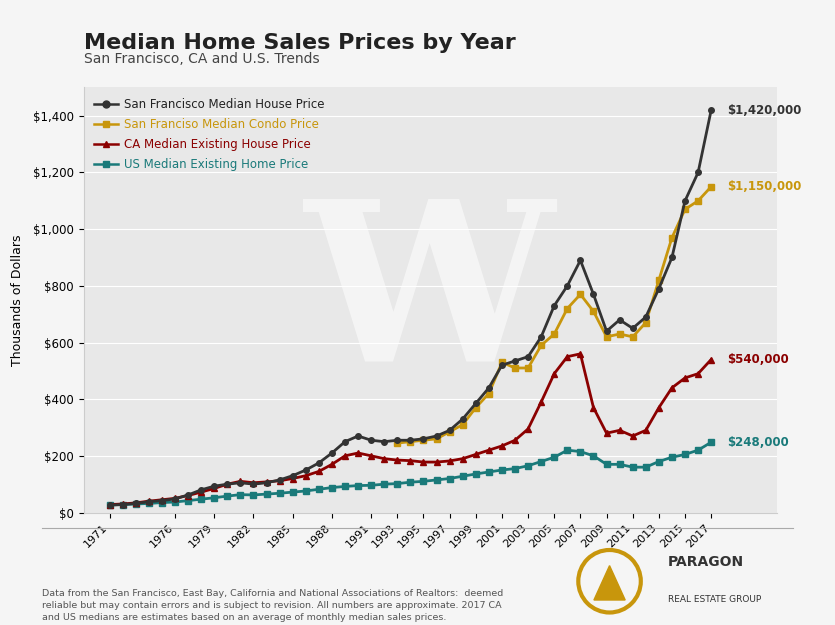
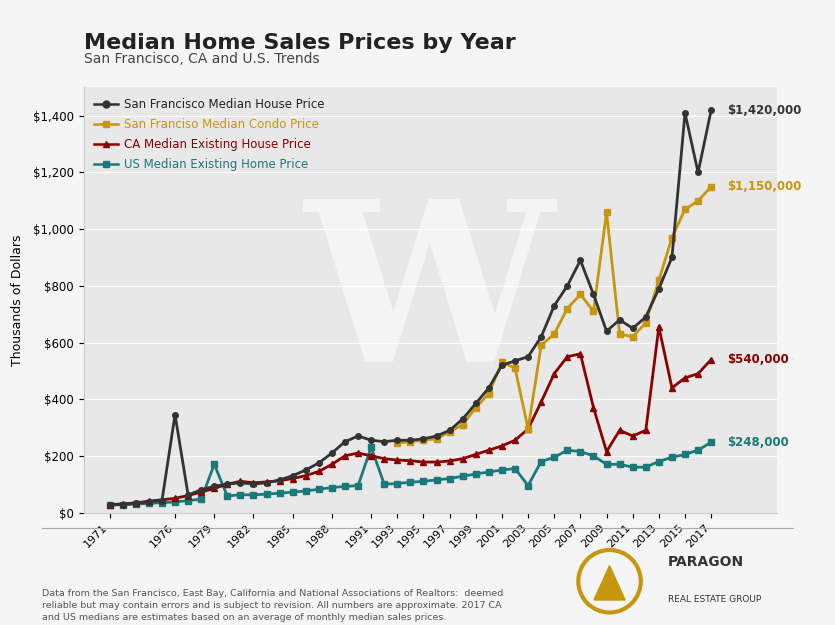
San Francisco Median House Price/1976: $48 -> $345
US Median Existing Home Price/1979: $52 -> $170
US Median Existing Home Price/1991: $96 -> $230
San Franciso Median Condo Price/2003: $510 -> $295
US Median Existing Home Price/2003: $165 -> $95
San Franciso Median Condo Price/2009: $620 -> $1,060
CA Median Existing House Price/2009: $280 -> $215
CA Median Existing House Price/2013: $370 -> $655
San Francisco Median House Price/2015: $1,100 -> $1,410
